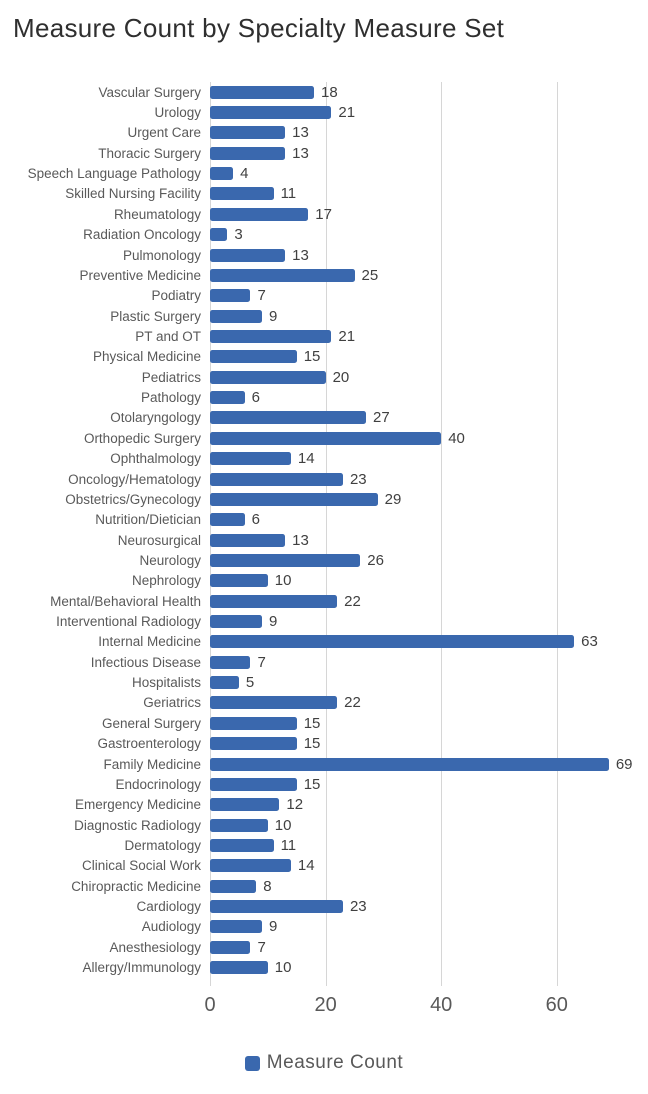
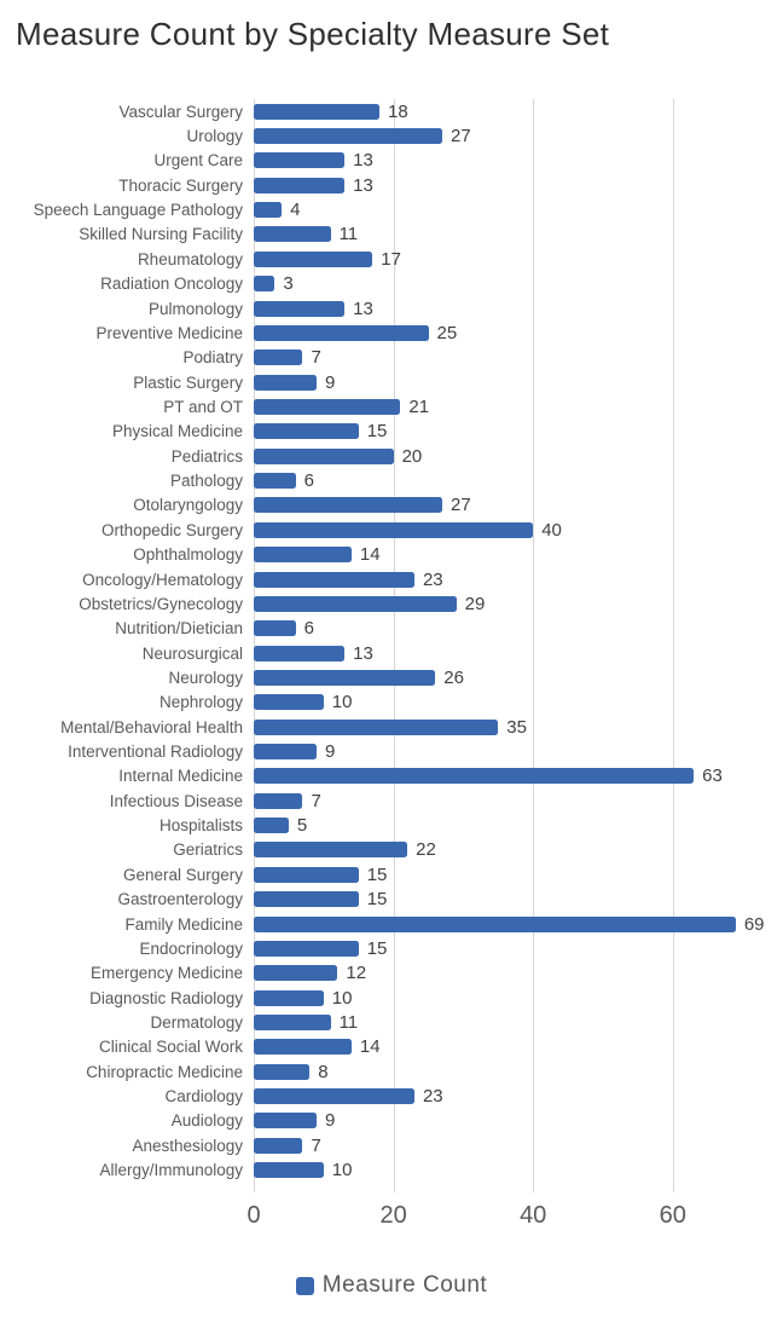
Urology: 21 -> 27
Mental/Behavioral Health: 22 -> 35
